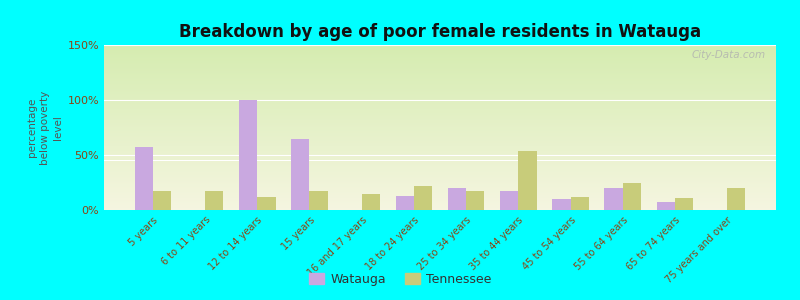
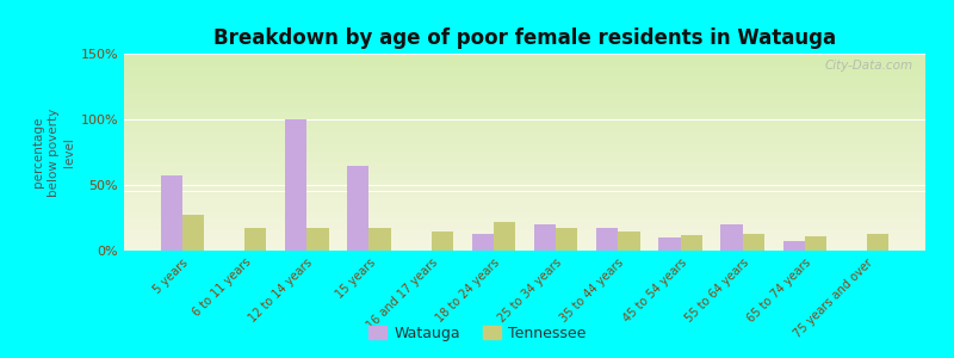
Tennessee/5 years: 17% -> 27%
Tennessee/12 to 14 years: 12% -> 17%
Tennessee/35 to 44 years: 54% -> 15%
Tennessee/55 to 64 years: 25% -> 13%
Tennessee/75 years and over: 20% -> 13%
